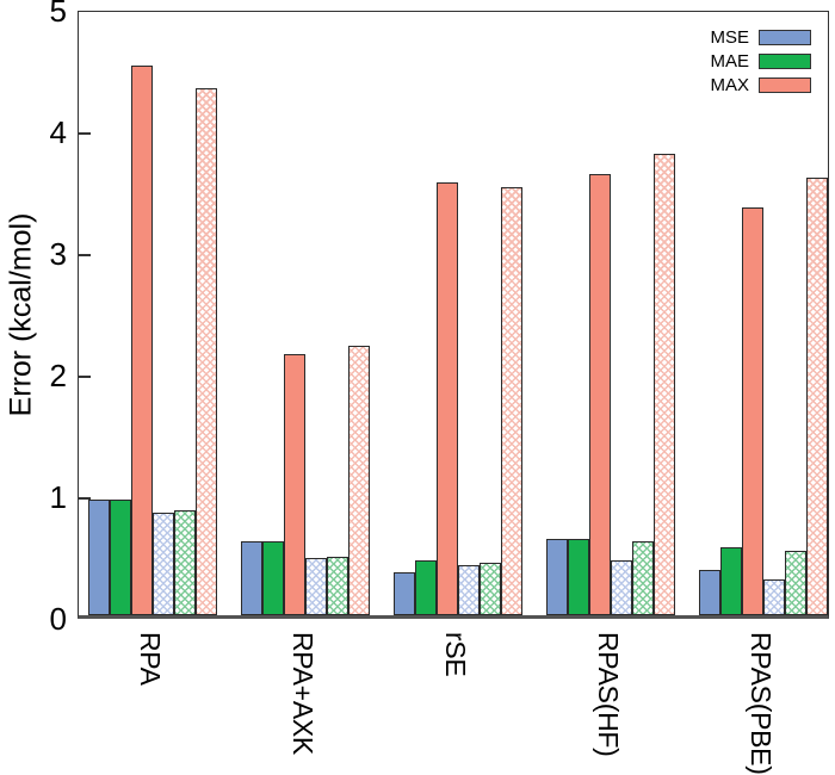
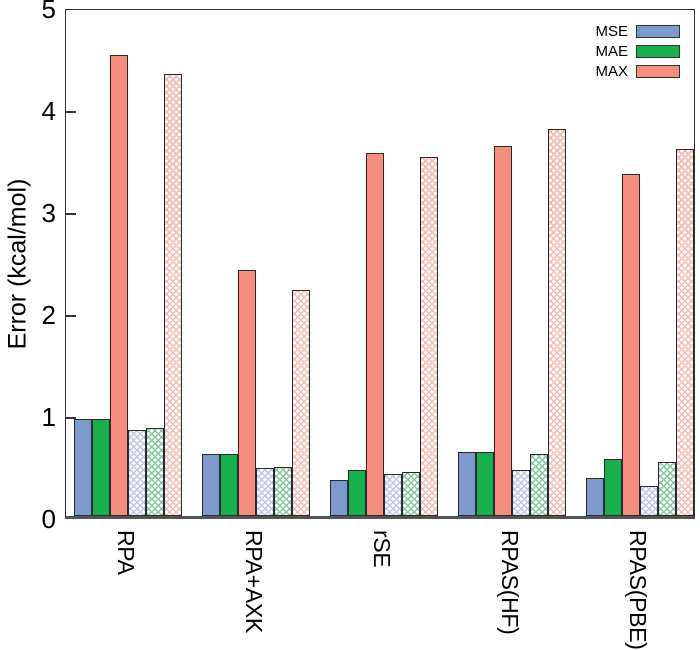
MAX/RPA+AXK: 2.15 -> 2.41
